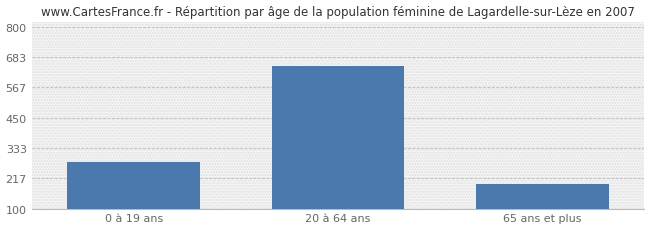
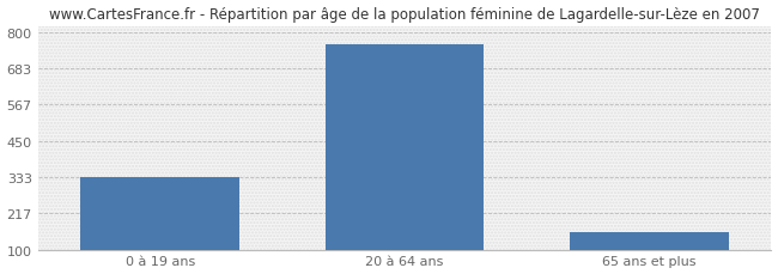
0 à 19 ans: 280 -> 333
20 à 64 ans: 650 -> 762
65 ans et plus: 195 -> 155
